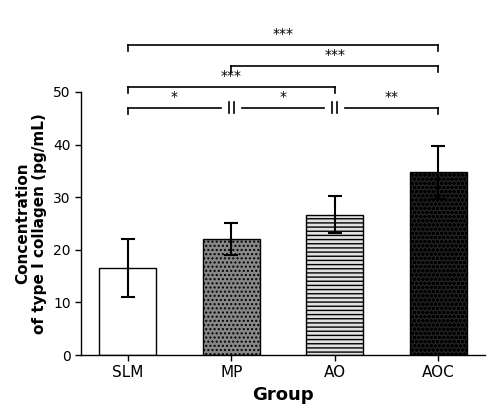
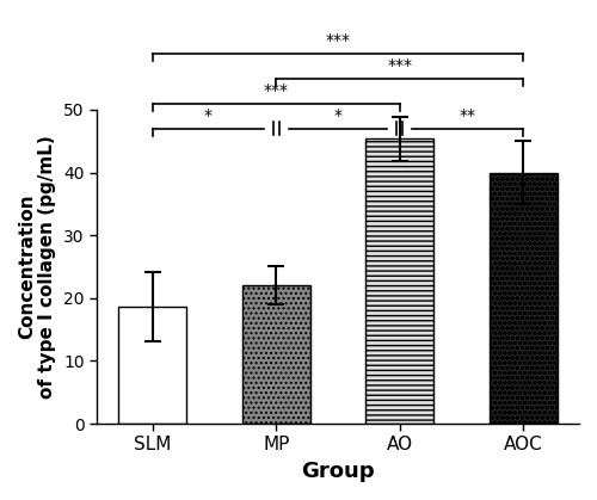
SLM: 16.5 -> 18.6
AO: 26.7 -> 45.4
AOC: 34.7 -> 40.0
